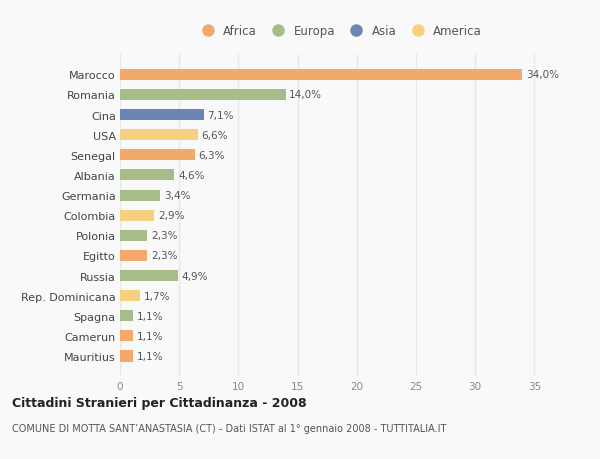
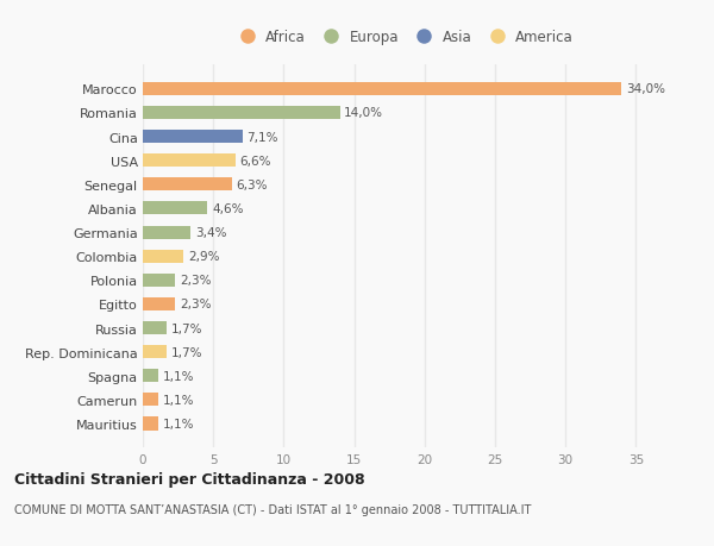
Russia: 4,9% -> 1,7%
